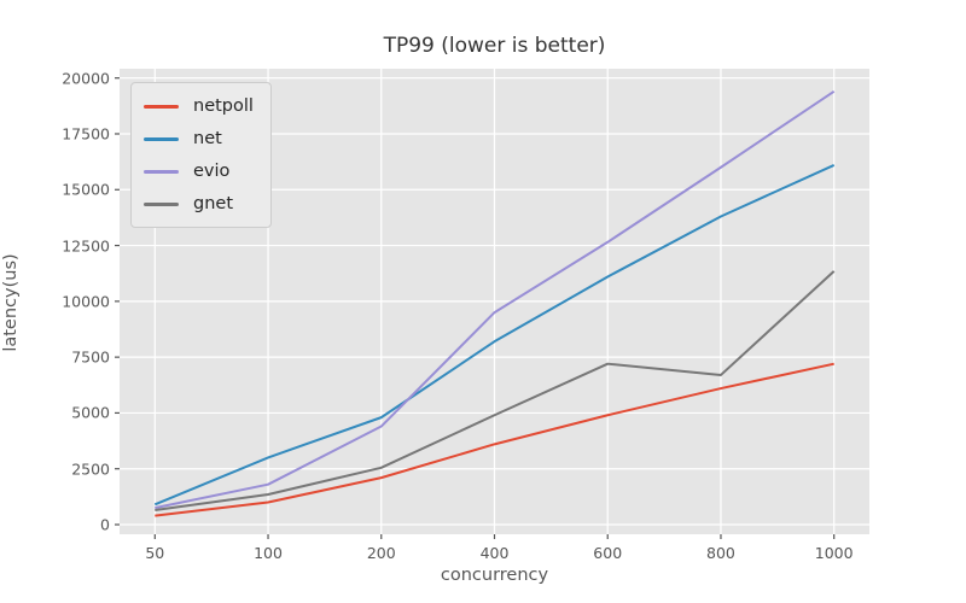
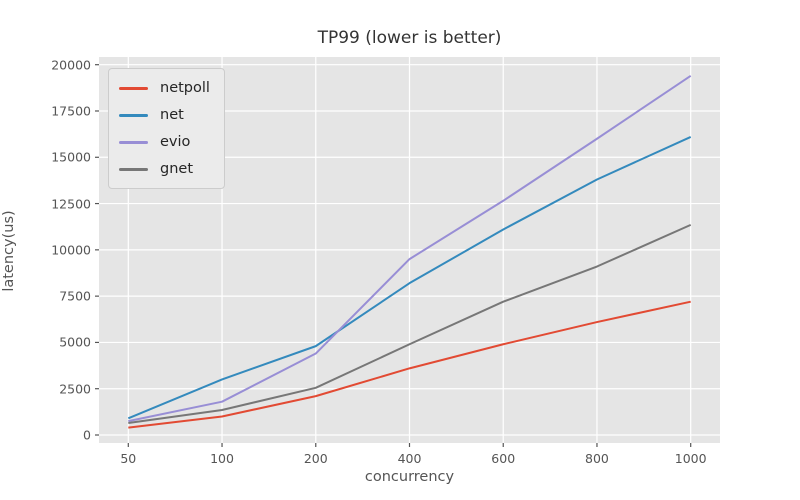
gnet/800: 6700 -> 9100
